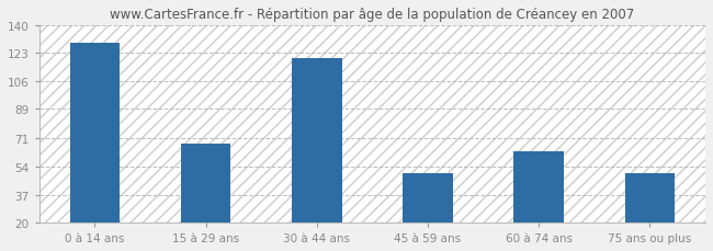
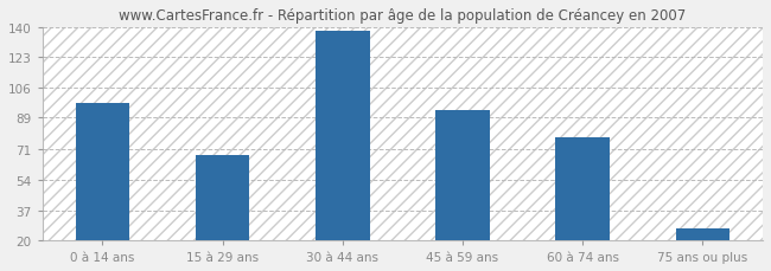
0 à 14 ans: 129 -> 97
30 à 44 ans: 120 -> 138
45 à 59 ans: 50 -> 93
60 à 74 ans: 63 -> 78
75 ans ou plus: 50 -> 27
